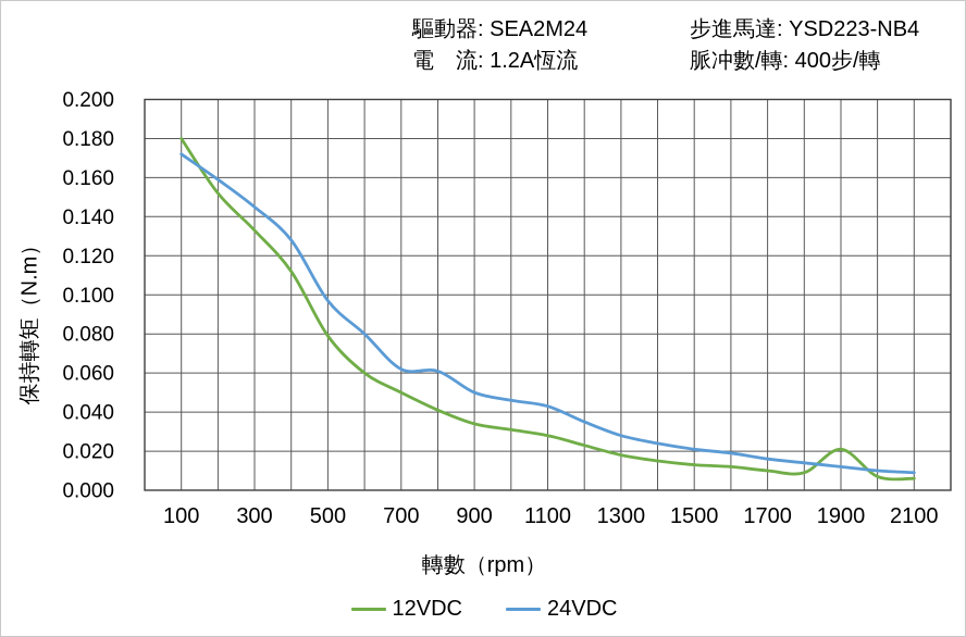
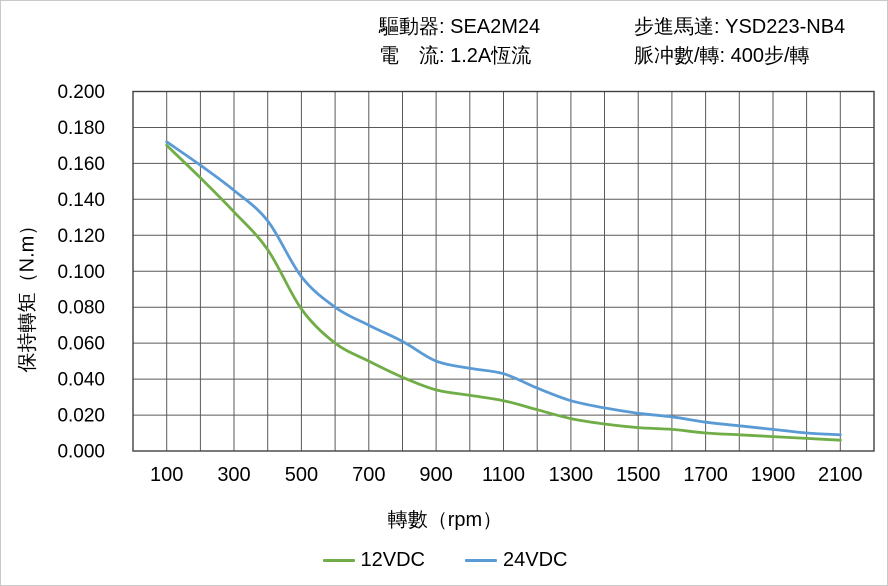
12VDC/100: 0.180 -> 0.170
24VDC/700: 0.062 -> 0.070
12VDC/1900: 0.021 -> 0.008
